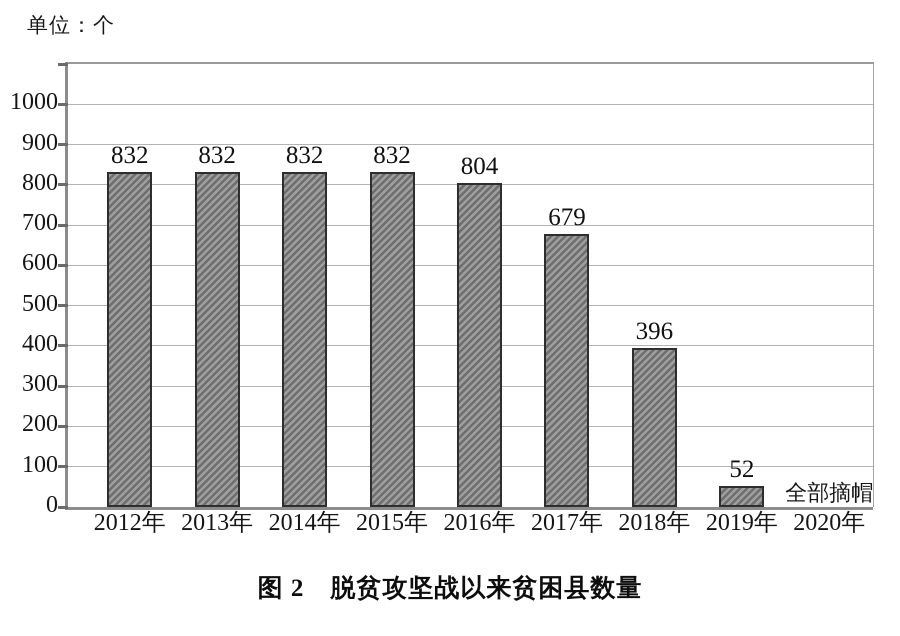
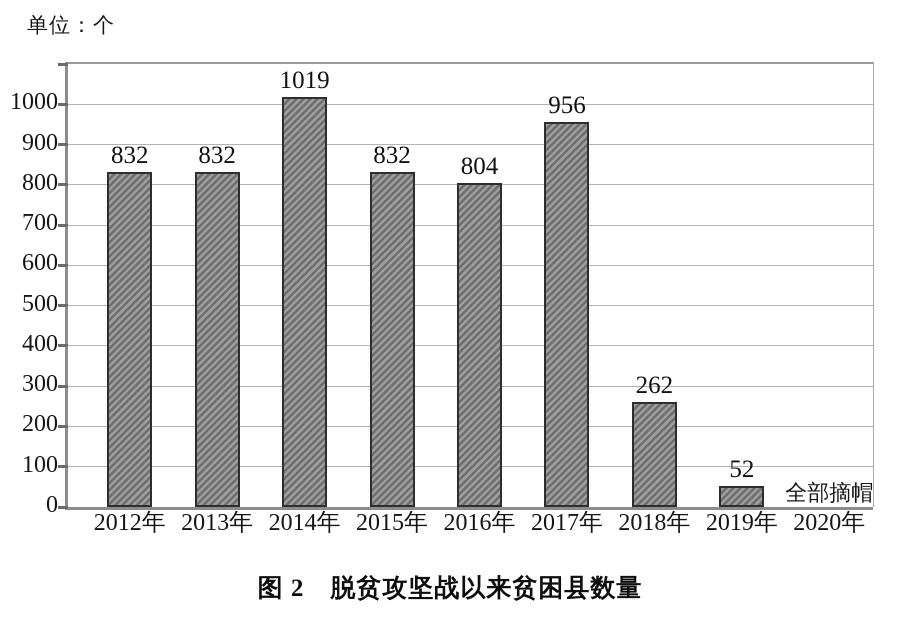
2014年: 832 -> 1019
2017年: 679 -> 956
2018年: 396 -> 262
